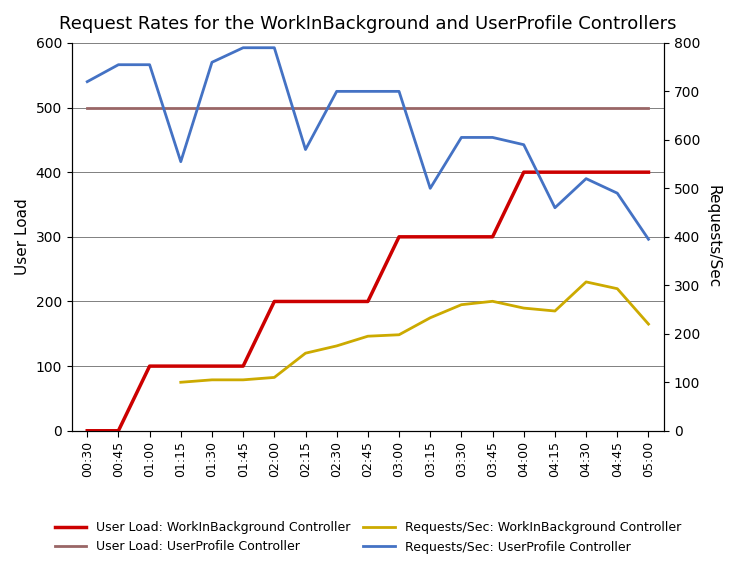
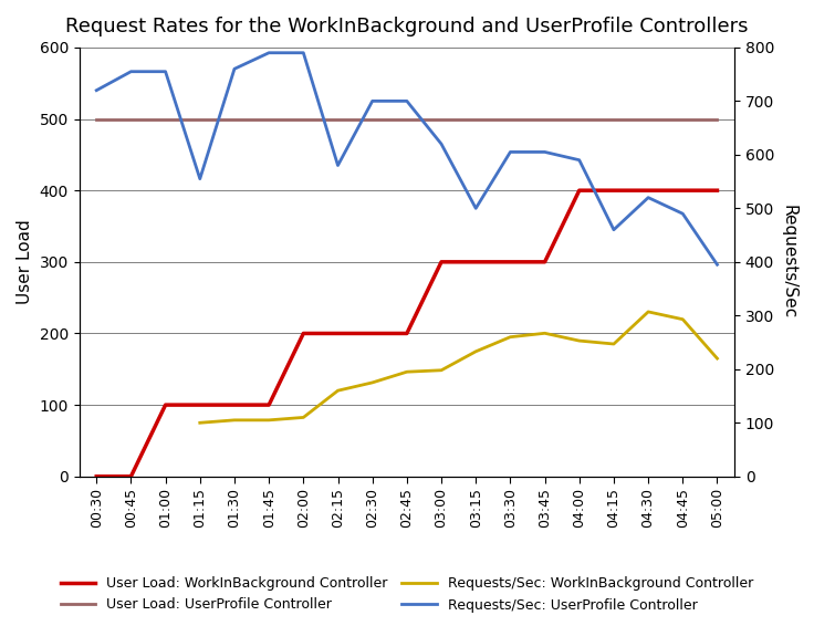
Requests/Sec: UserProfile Controller/03:00: 700 -> 620
